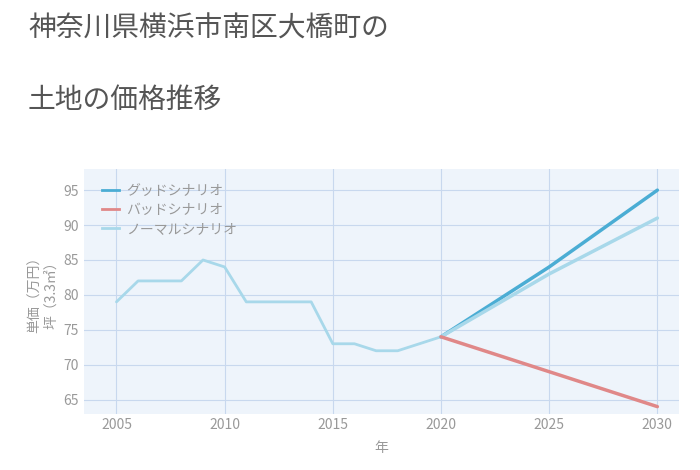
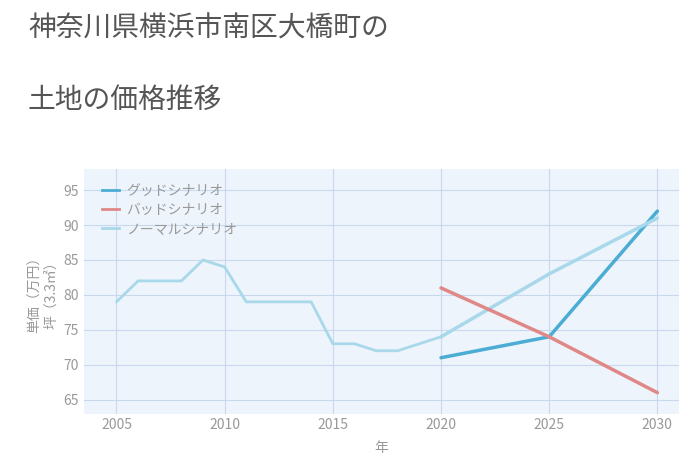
グッドシナリオ/2020: 74 -> 71
バッドシナリオ/2020: 74 -> 81
グッドシナリオ/2025: 84 -> 74
バッドシナリオ/2025: 69 -> 74
グッドシナリオ/2030: 95 -> 92
バッドシナリオ/2030: 64 -> 66
